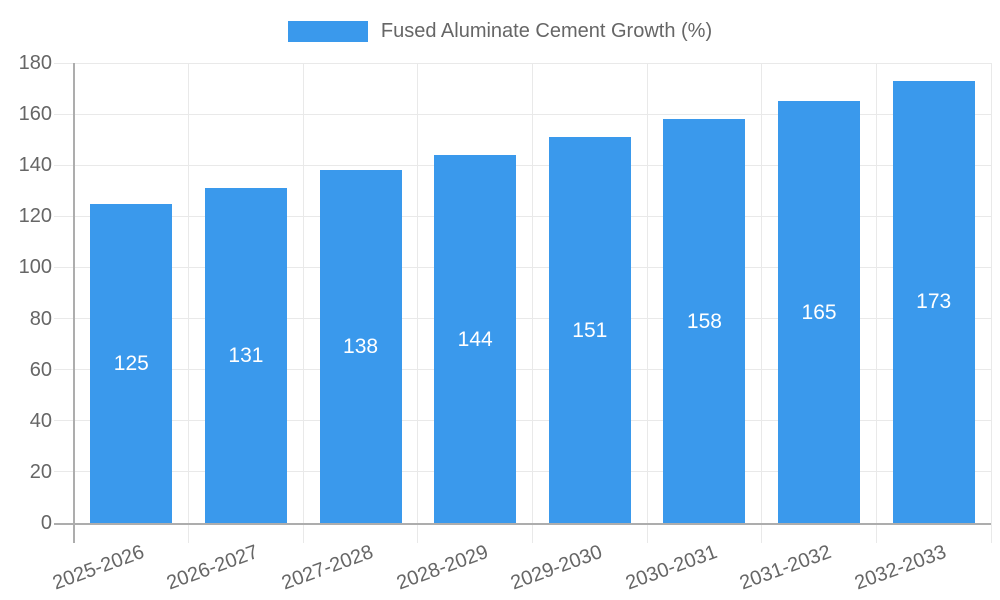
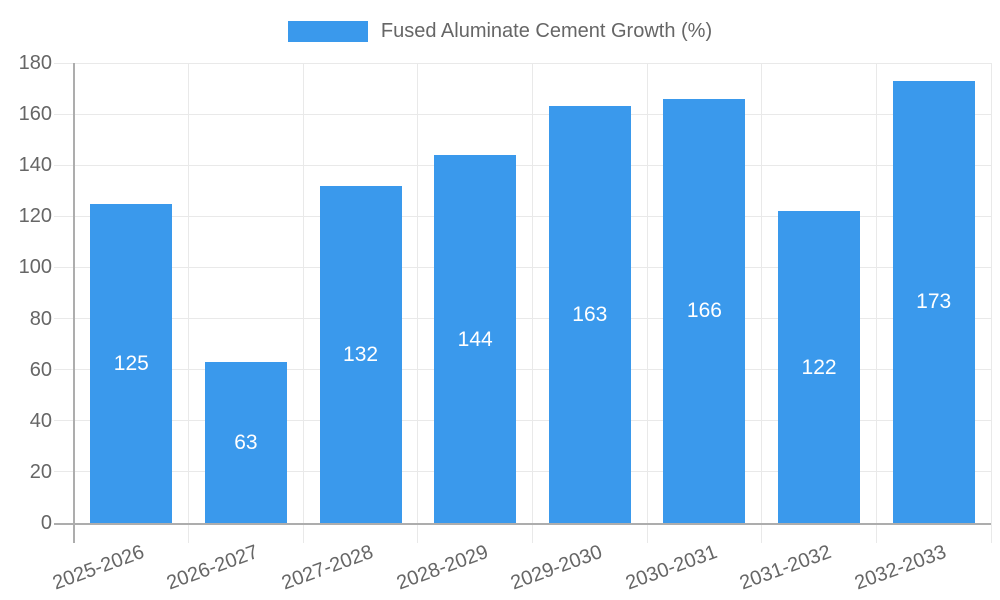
2026-2027: 131 -> 63
2027-2028: 138 -> 132
2029-2030: 151 -> 163
2030-2031: 158 -> 166
2031-2032: 165 -> 122
